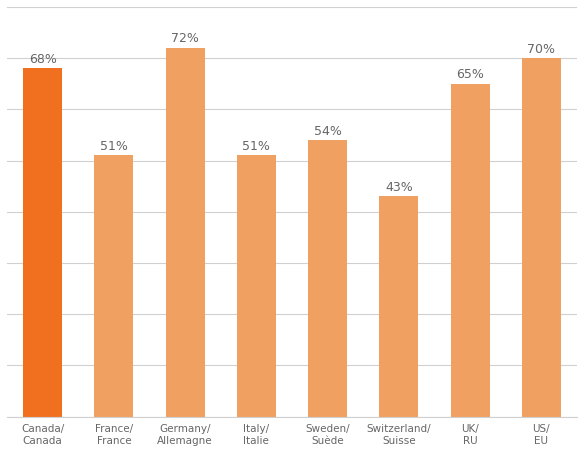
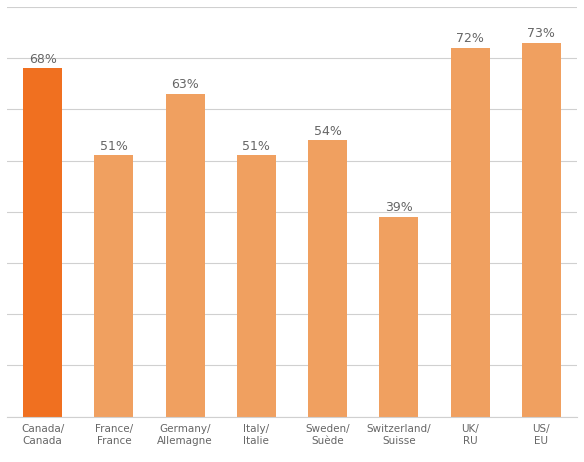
Germany/ Allemagne: 72% -> 63%
Switzerland/ Suisse: 43% -> 39%
UK/ RU: 65% -> 72%
US/ EU: 70% -> 73%
